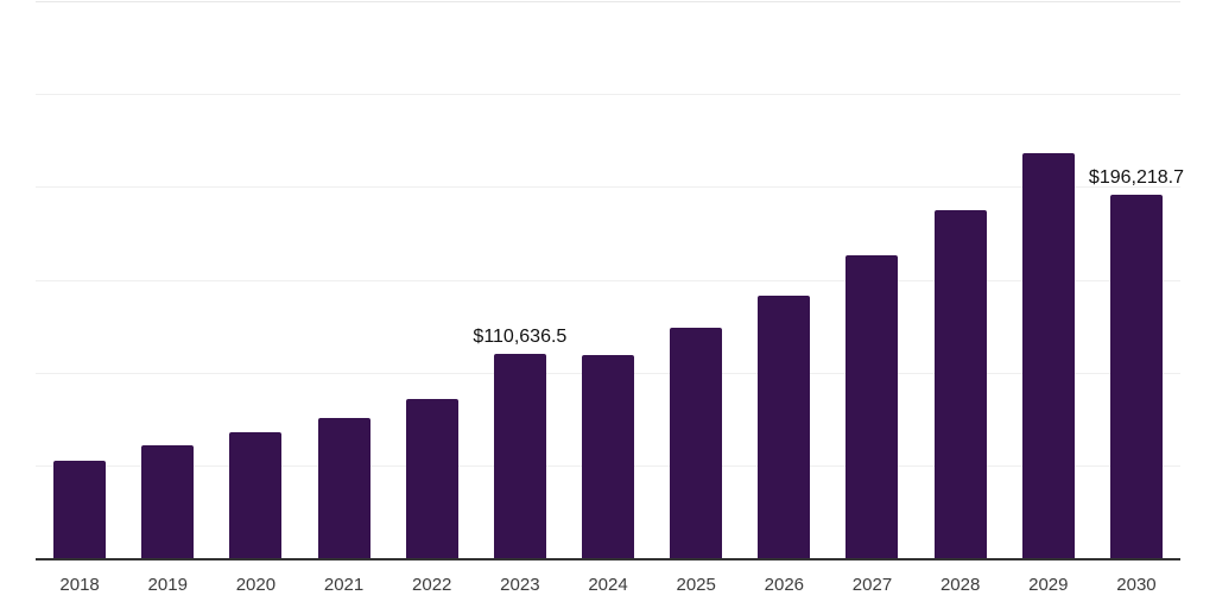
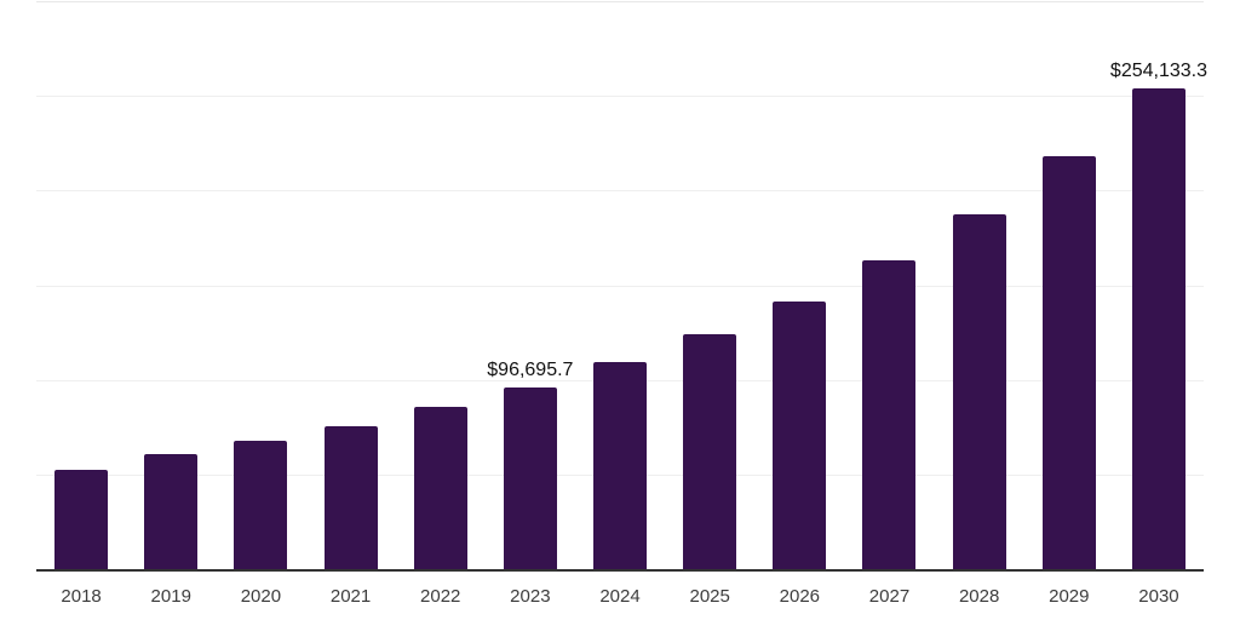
2023: $110,636.5 -> $96,695.7
2030: $196,218.7 -> $254,133.3
